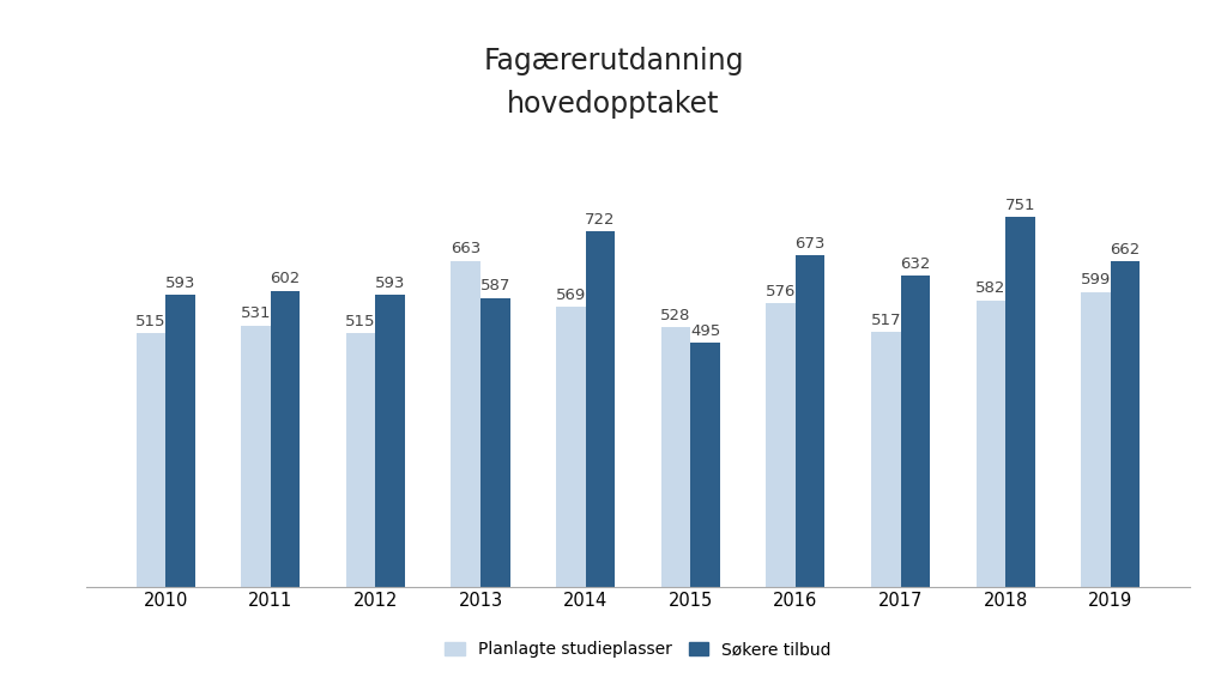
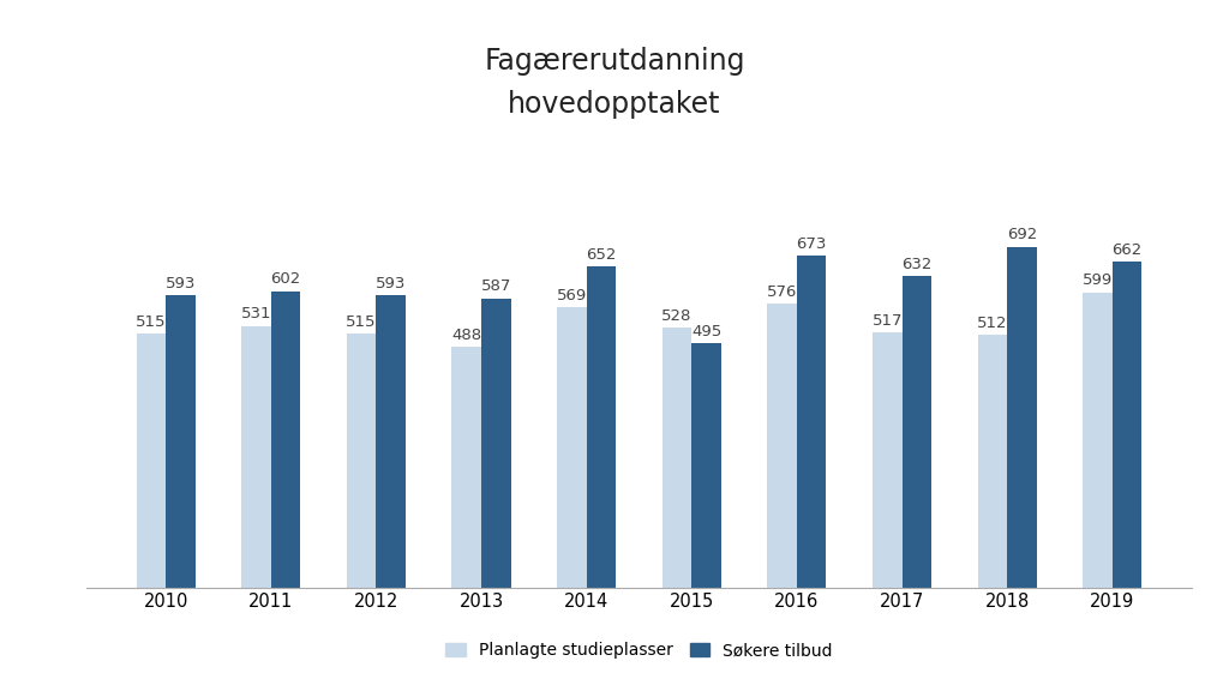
Planlagte studieplasser/2013: 663 -> 488
Søkere tilbud/2014: 722 -> 652
Planlagte studieplasser/2018: 582 -> 512
Søkere tilbud/2018: 751 -> 692
